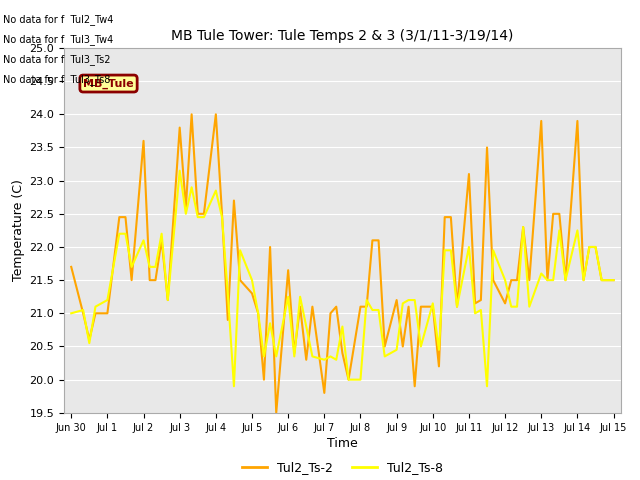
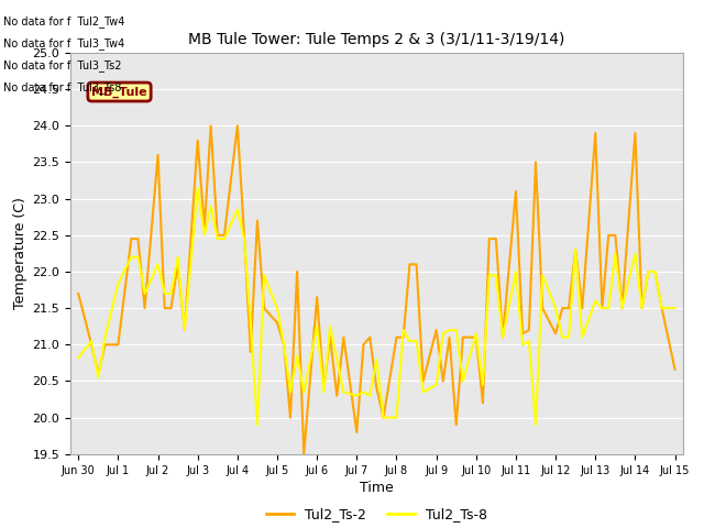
Tul2_Ts-8/Jun 30: 21.00 -> 20.82
Tul2_Ts-8/Jul 1: 21.20 -> 21.84
Tul2_Ts-2/Jul 15: 21.50 -> 20.66
